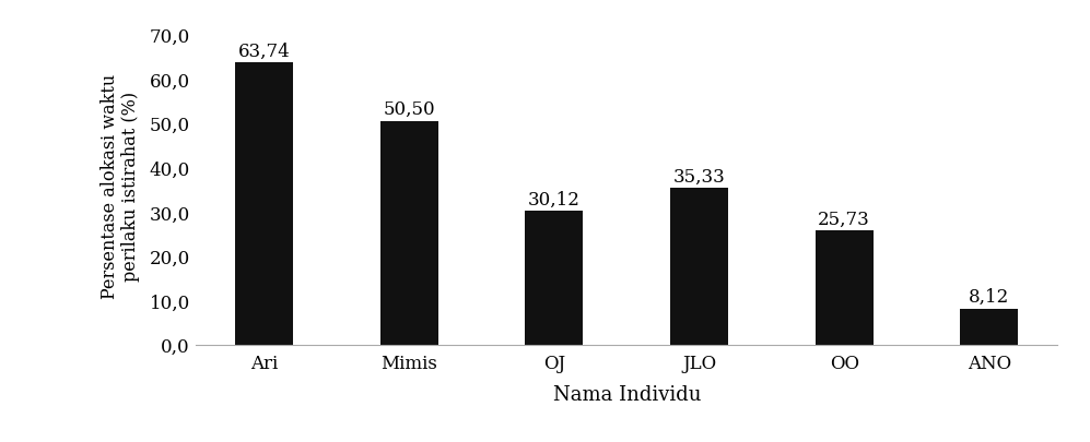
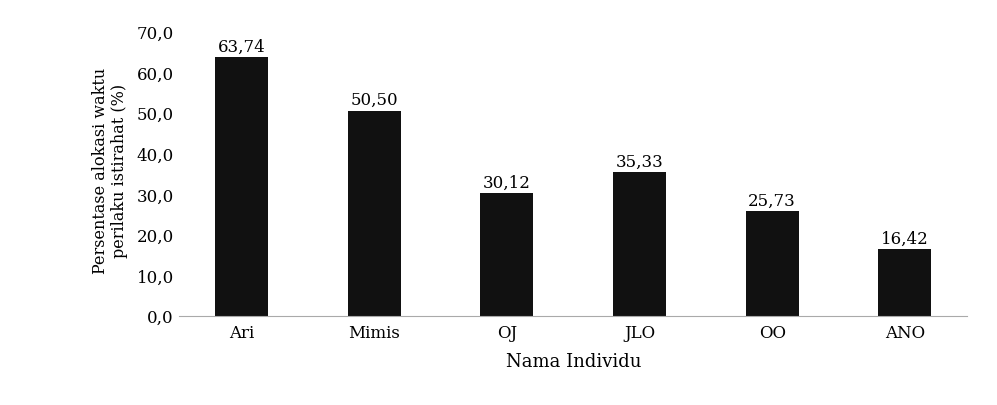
ANO: 8,12 -> 16,42
